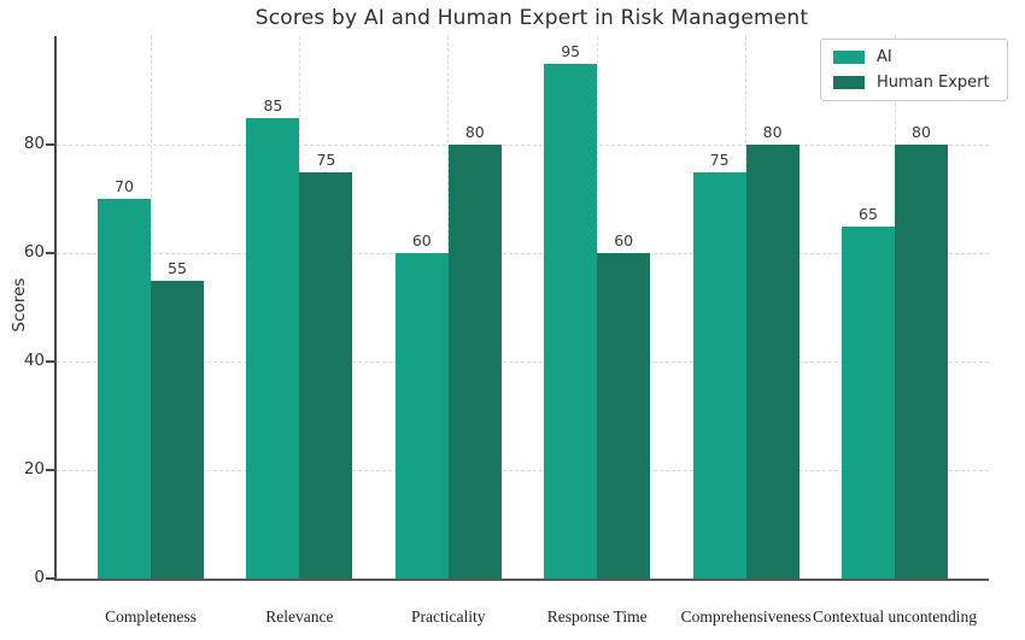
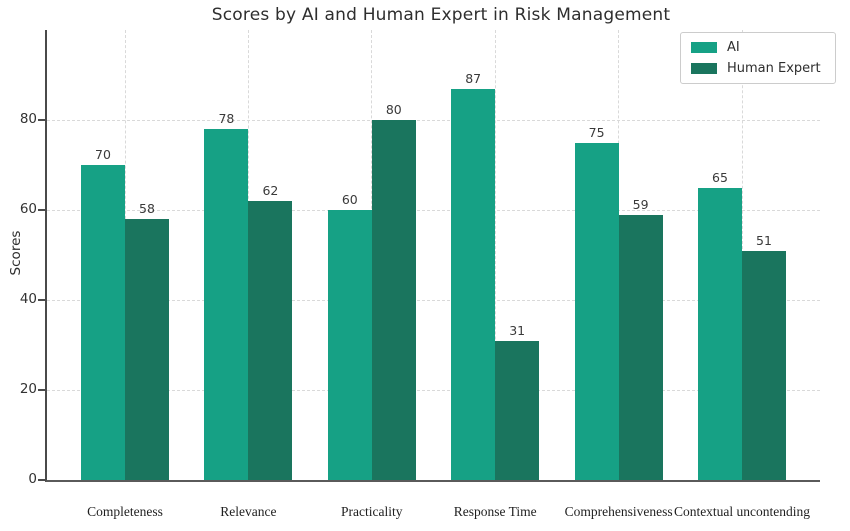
Human Expert/Completeness: 55 -> 58
AI/Relevance: 85 -> 78
Human Expert/Relevance: 75 -> 62
AI/Response Time: 95 -> 87
Human Expert/Response Time: 60 -> 31
Human Expert/Comprehensiveness: 80 -> 59
Human Expert/Contextual uncontending: 80 -> 51
